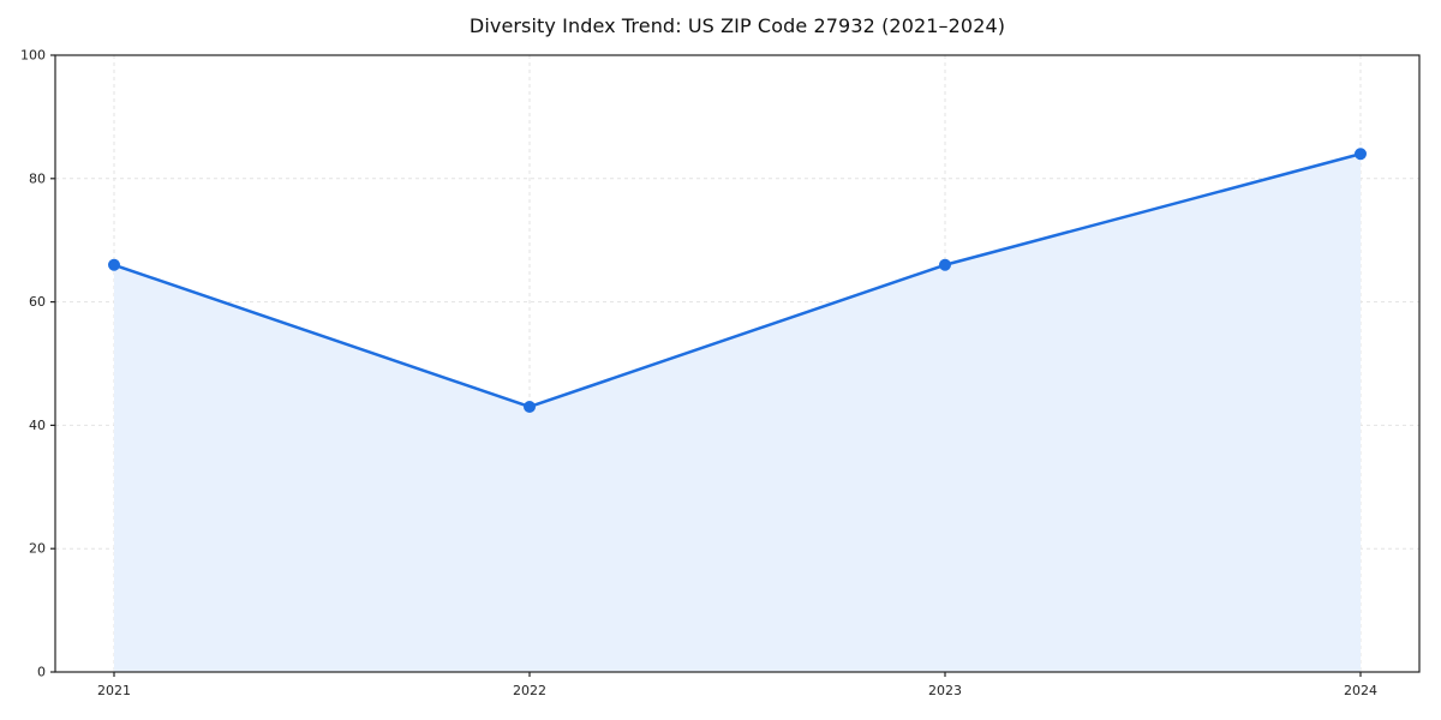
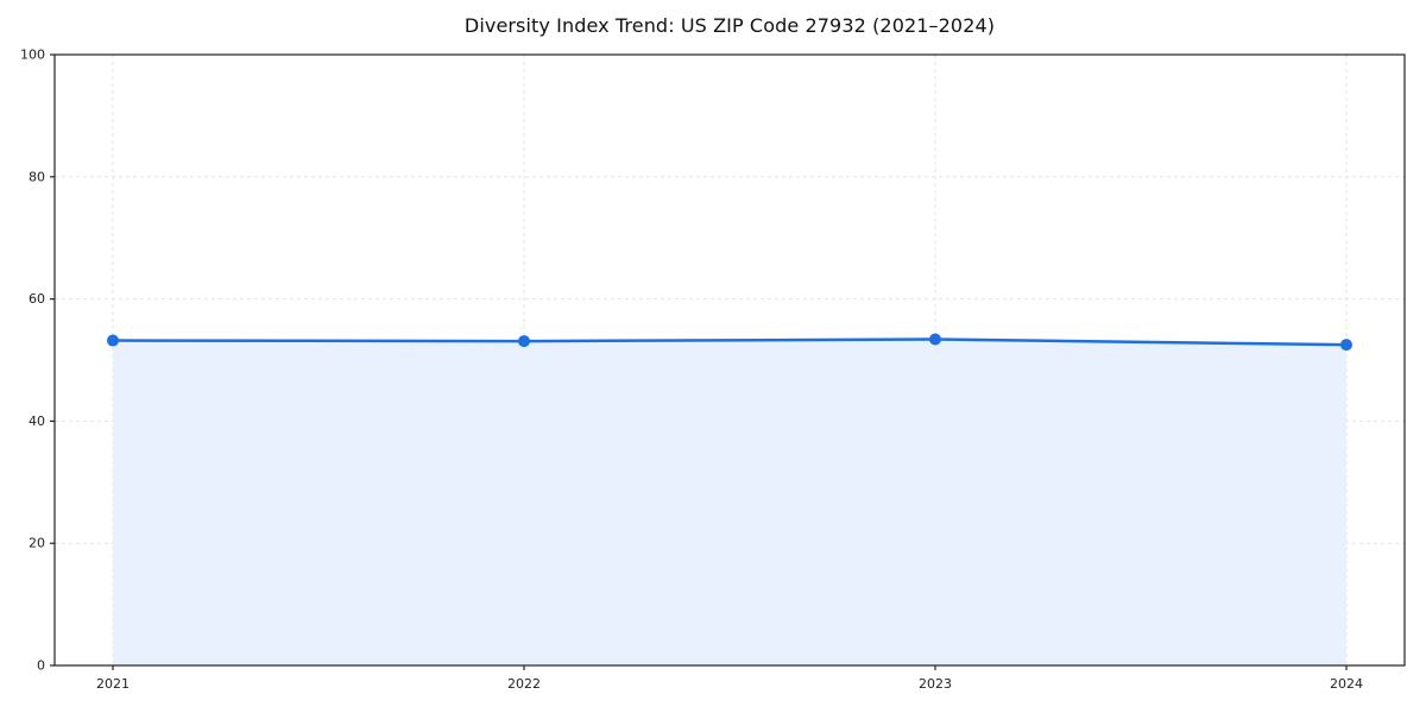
2021: 66 -> 53
2022: 43 -> 53
2023: 66 -> 53
2024: 84 -> 52
